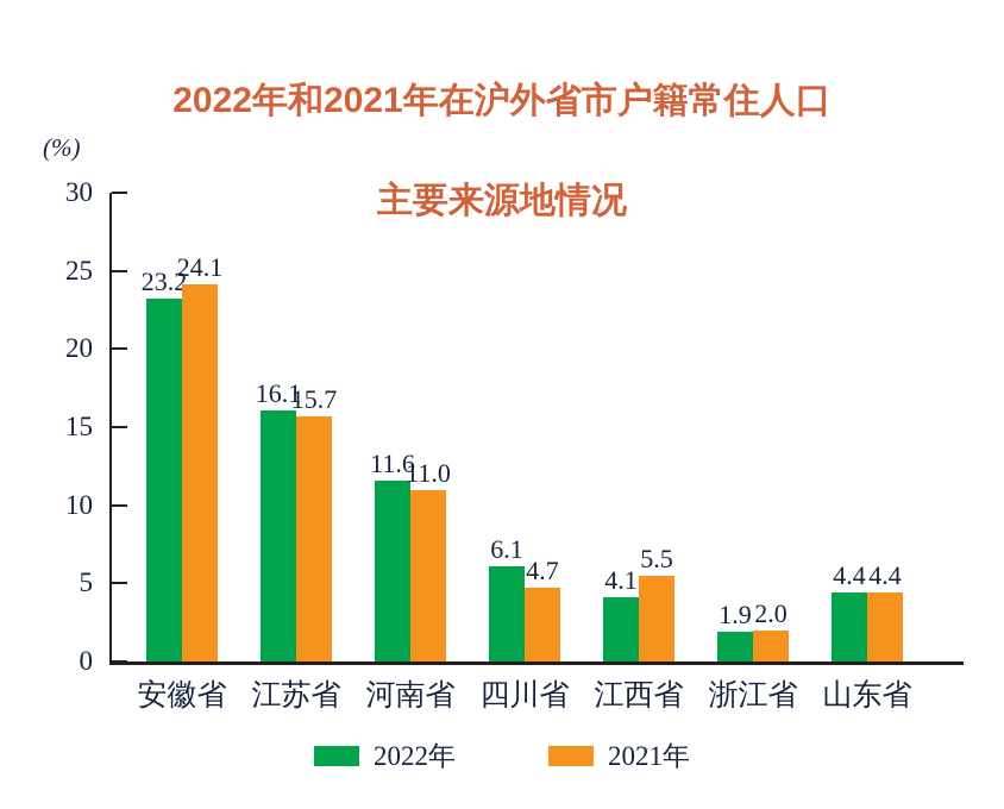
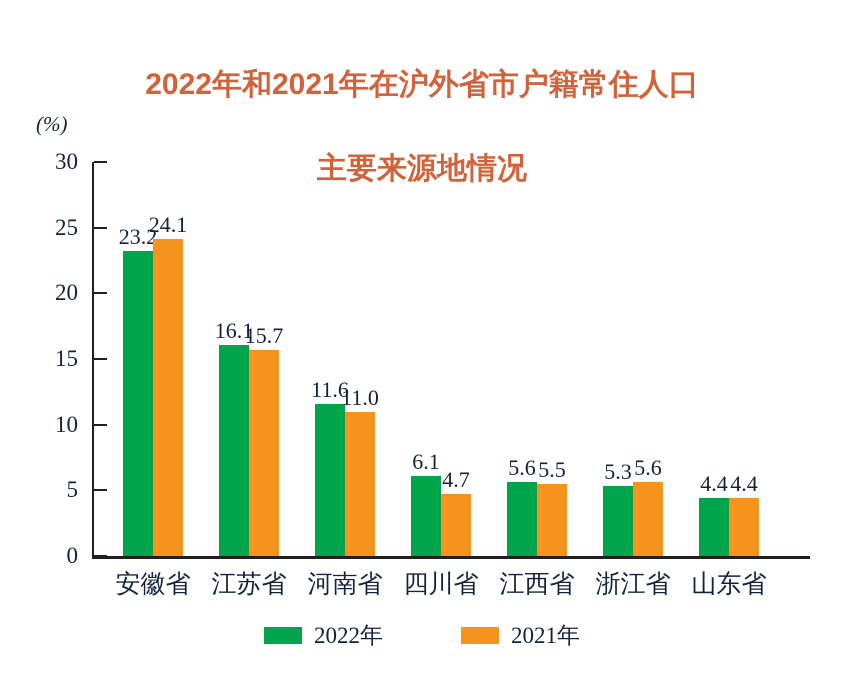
2022年/江西省: 4.1 -> 5.6
2022年/浙江省: 1.9 -> 5.3
2021年/浙江省: 2.0 -> 5.6
